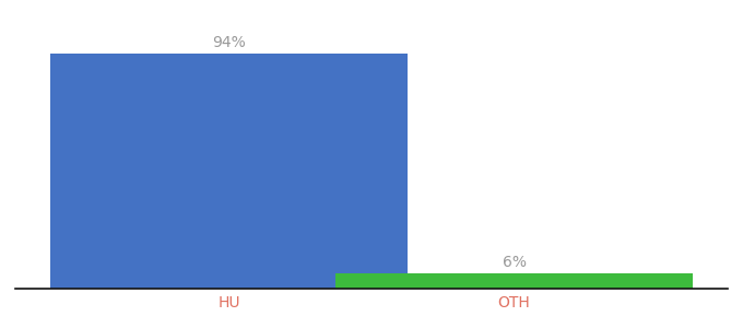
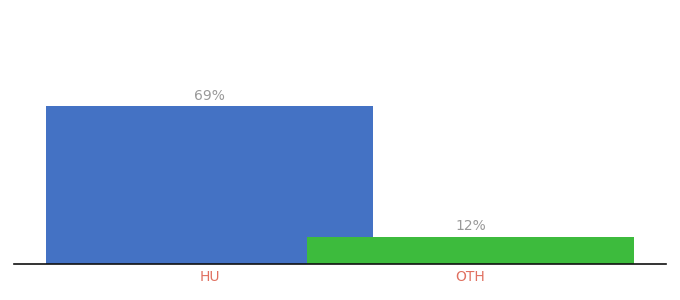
HU: 94% -> 69%
OTH: 6% -> 12%
